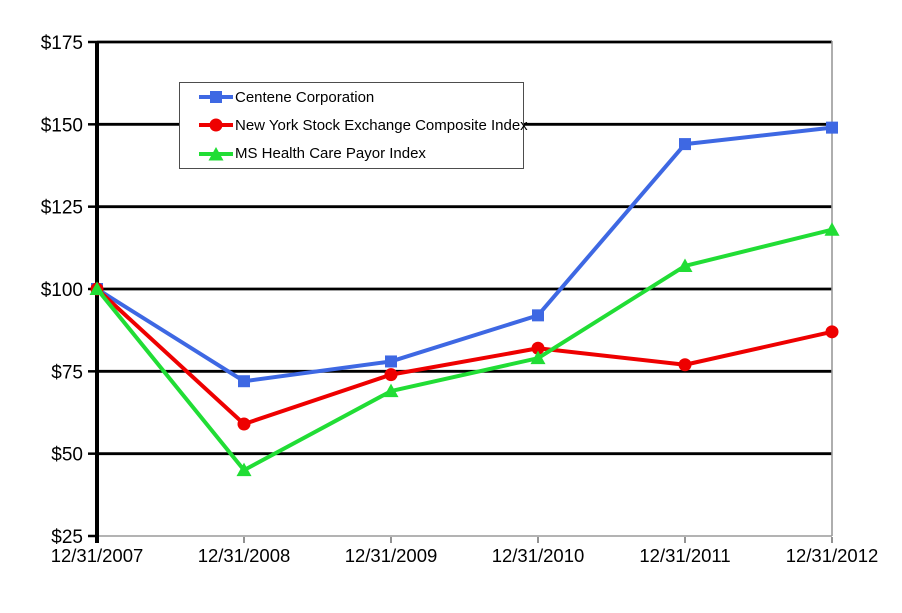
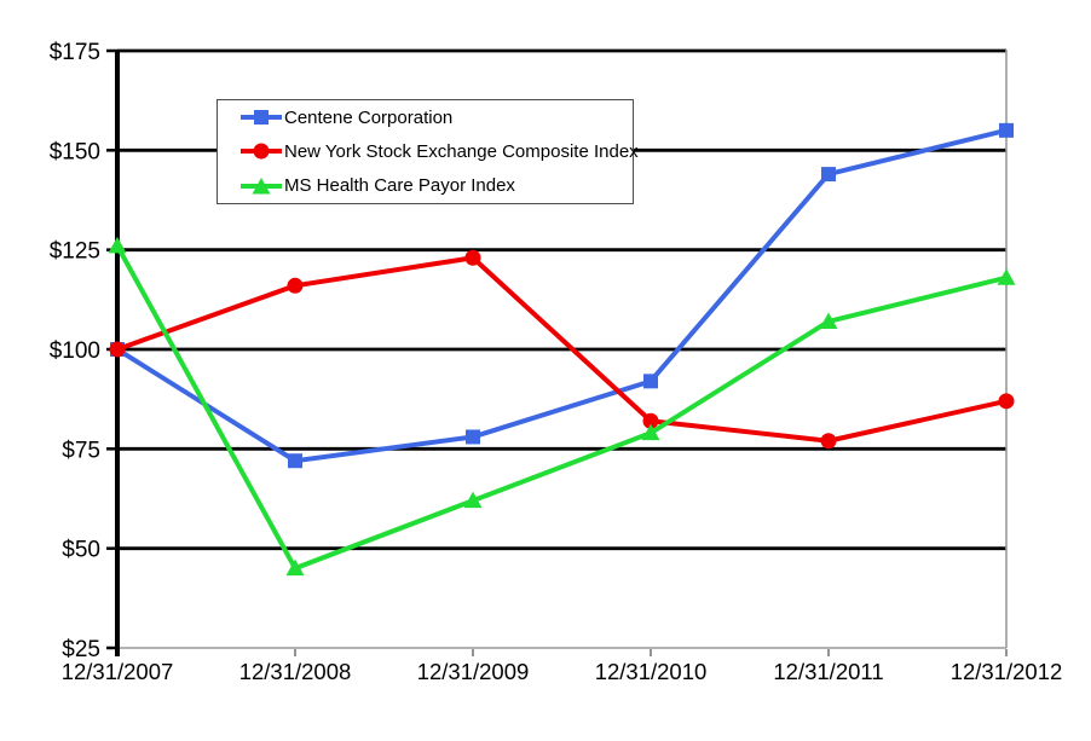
MS Health Care Payor Index/12/31/2007: $100 -> $126
New York Stock Exchange Composite Index/12/31/2008: $59 -> $116
New York Stock Exchange Composite Index/12/31/2009: $74 -> $123
MS Health Care Payor Index/12/31/2009: $69 -> $62
Centene Corporation/12/31/2012: $149 -> $155
